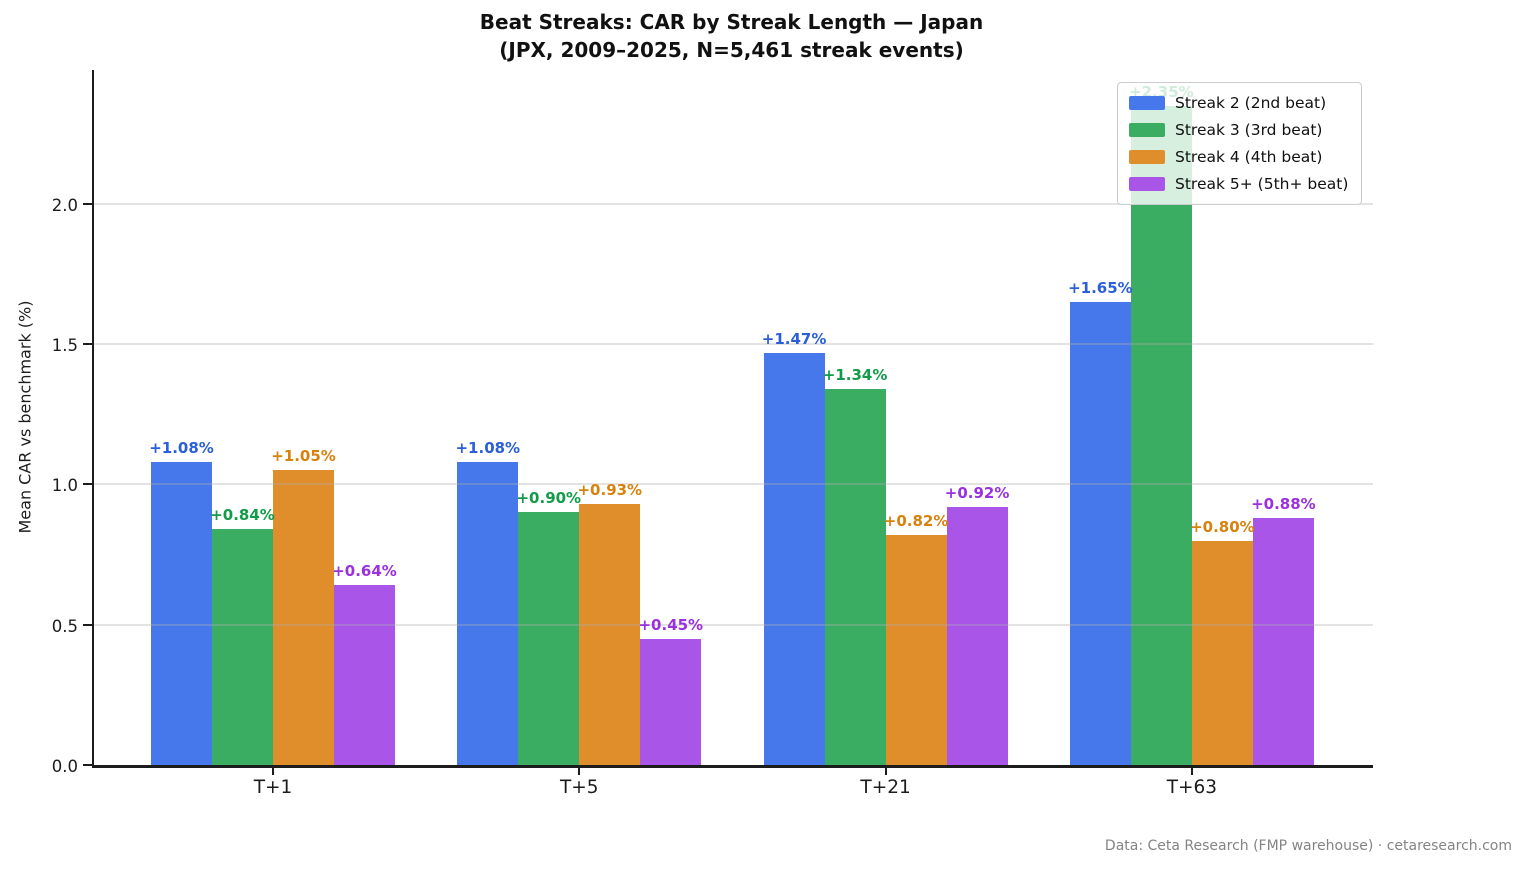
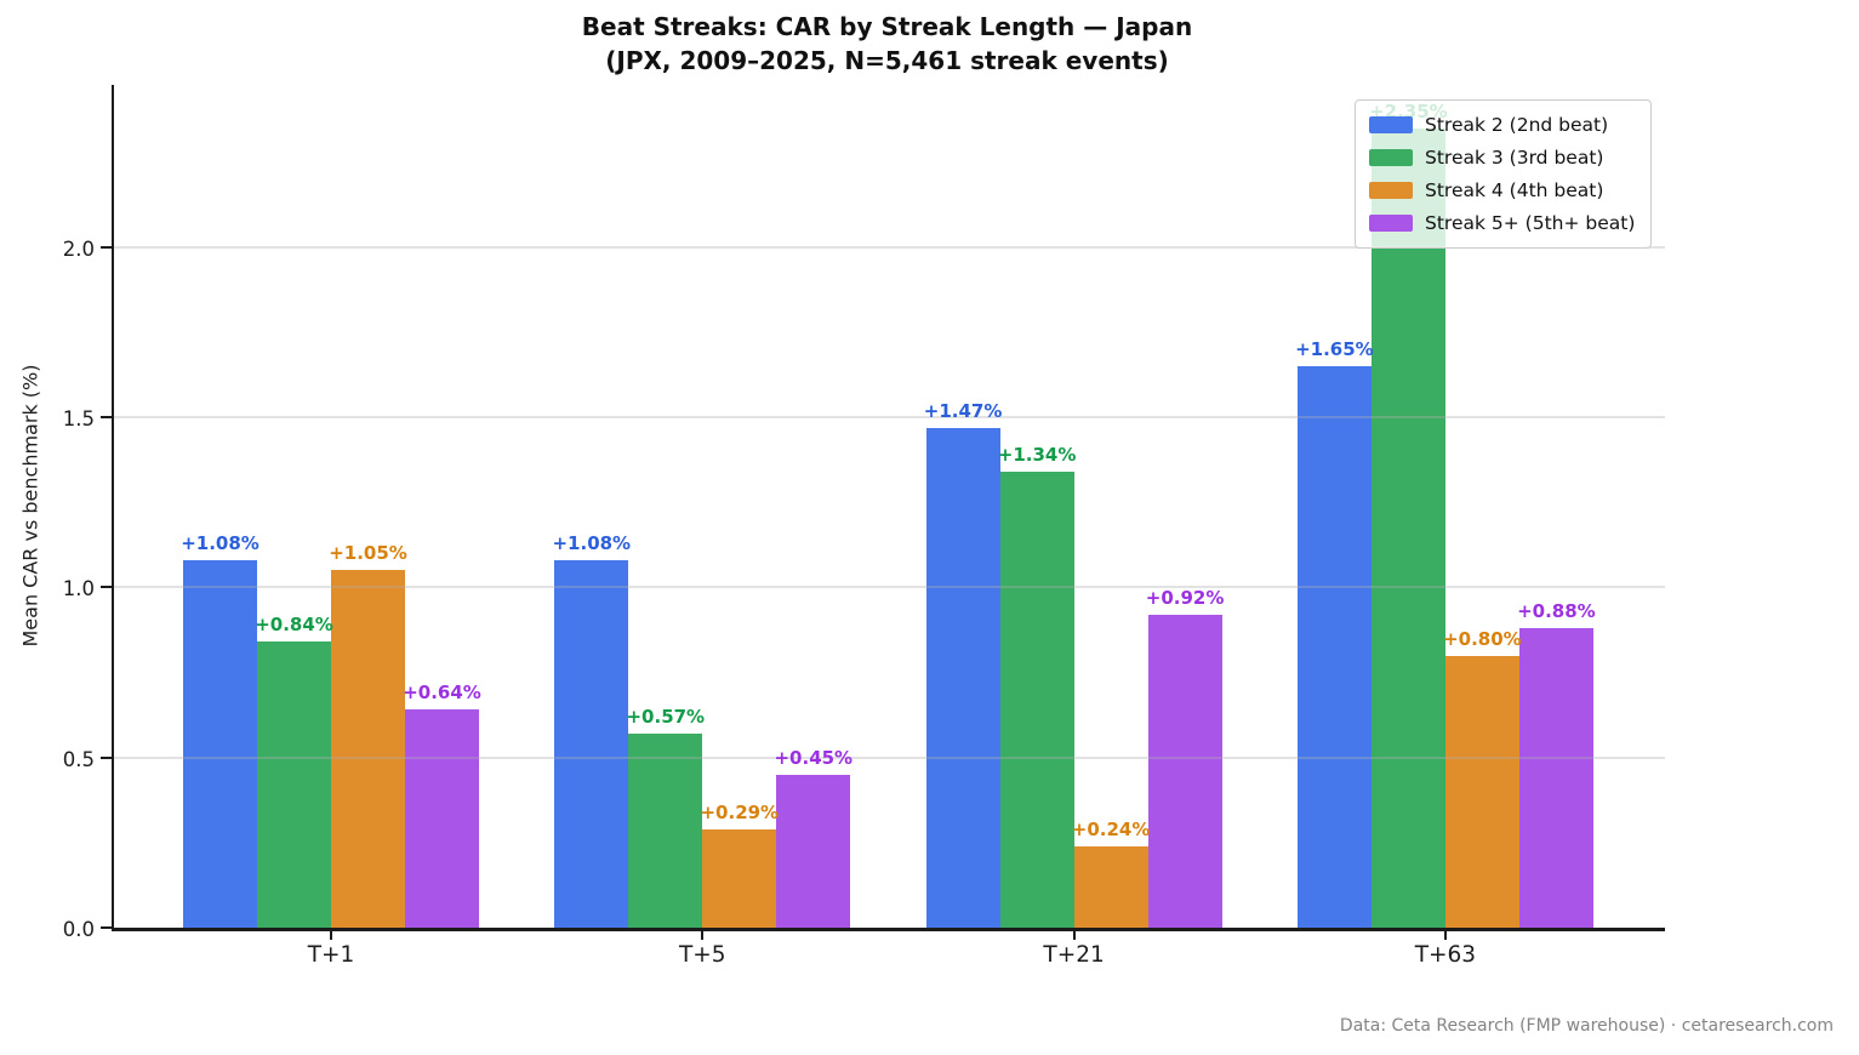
Streak 3 (3rd beat)/T+5: +0.90% -> +0.57%
Streak 4 (4th beat)/T+5: +0.93% -> +0.29%
Streak 4 (4th beat)/T+21: +0.82% -> +0.24%
